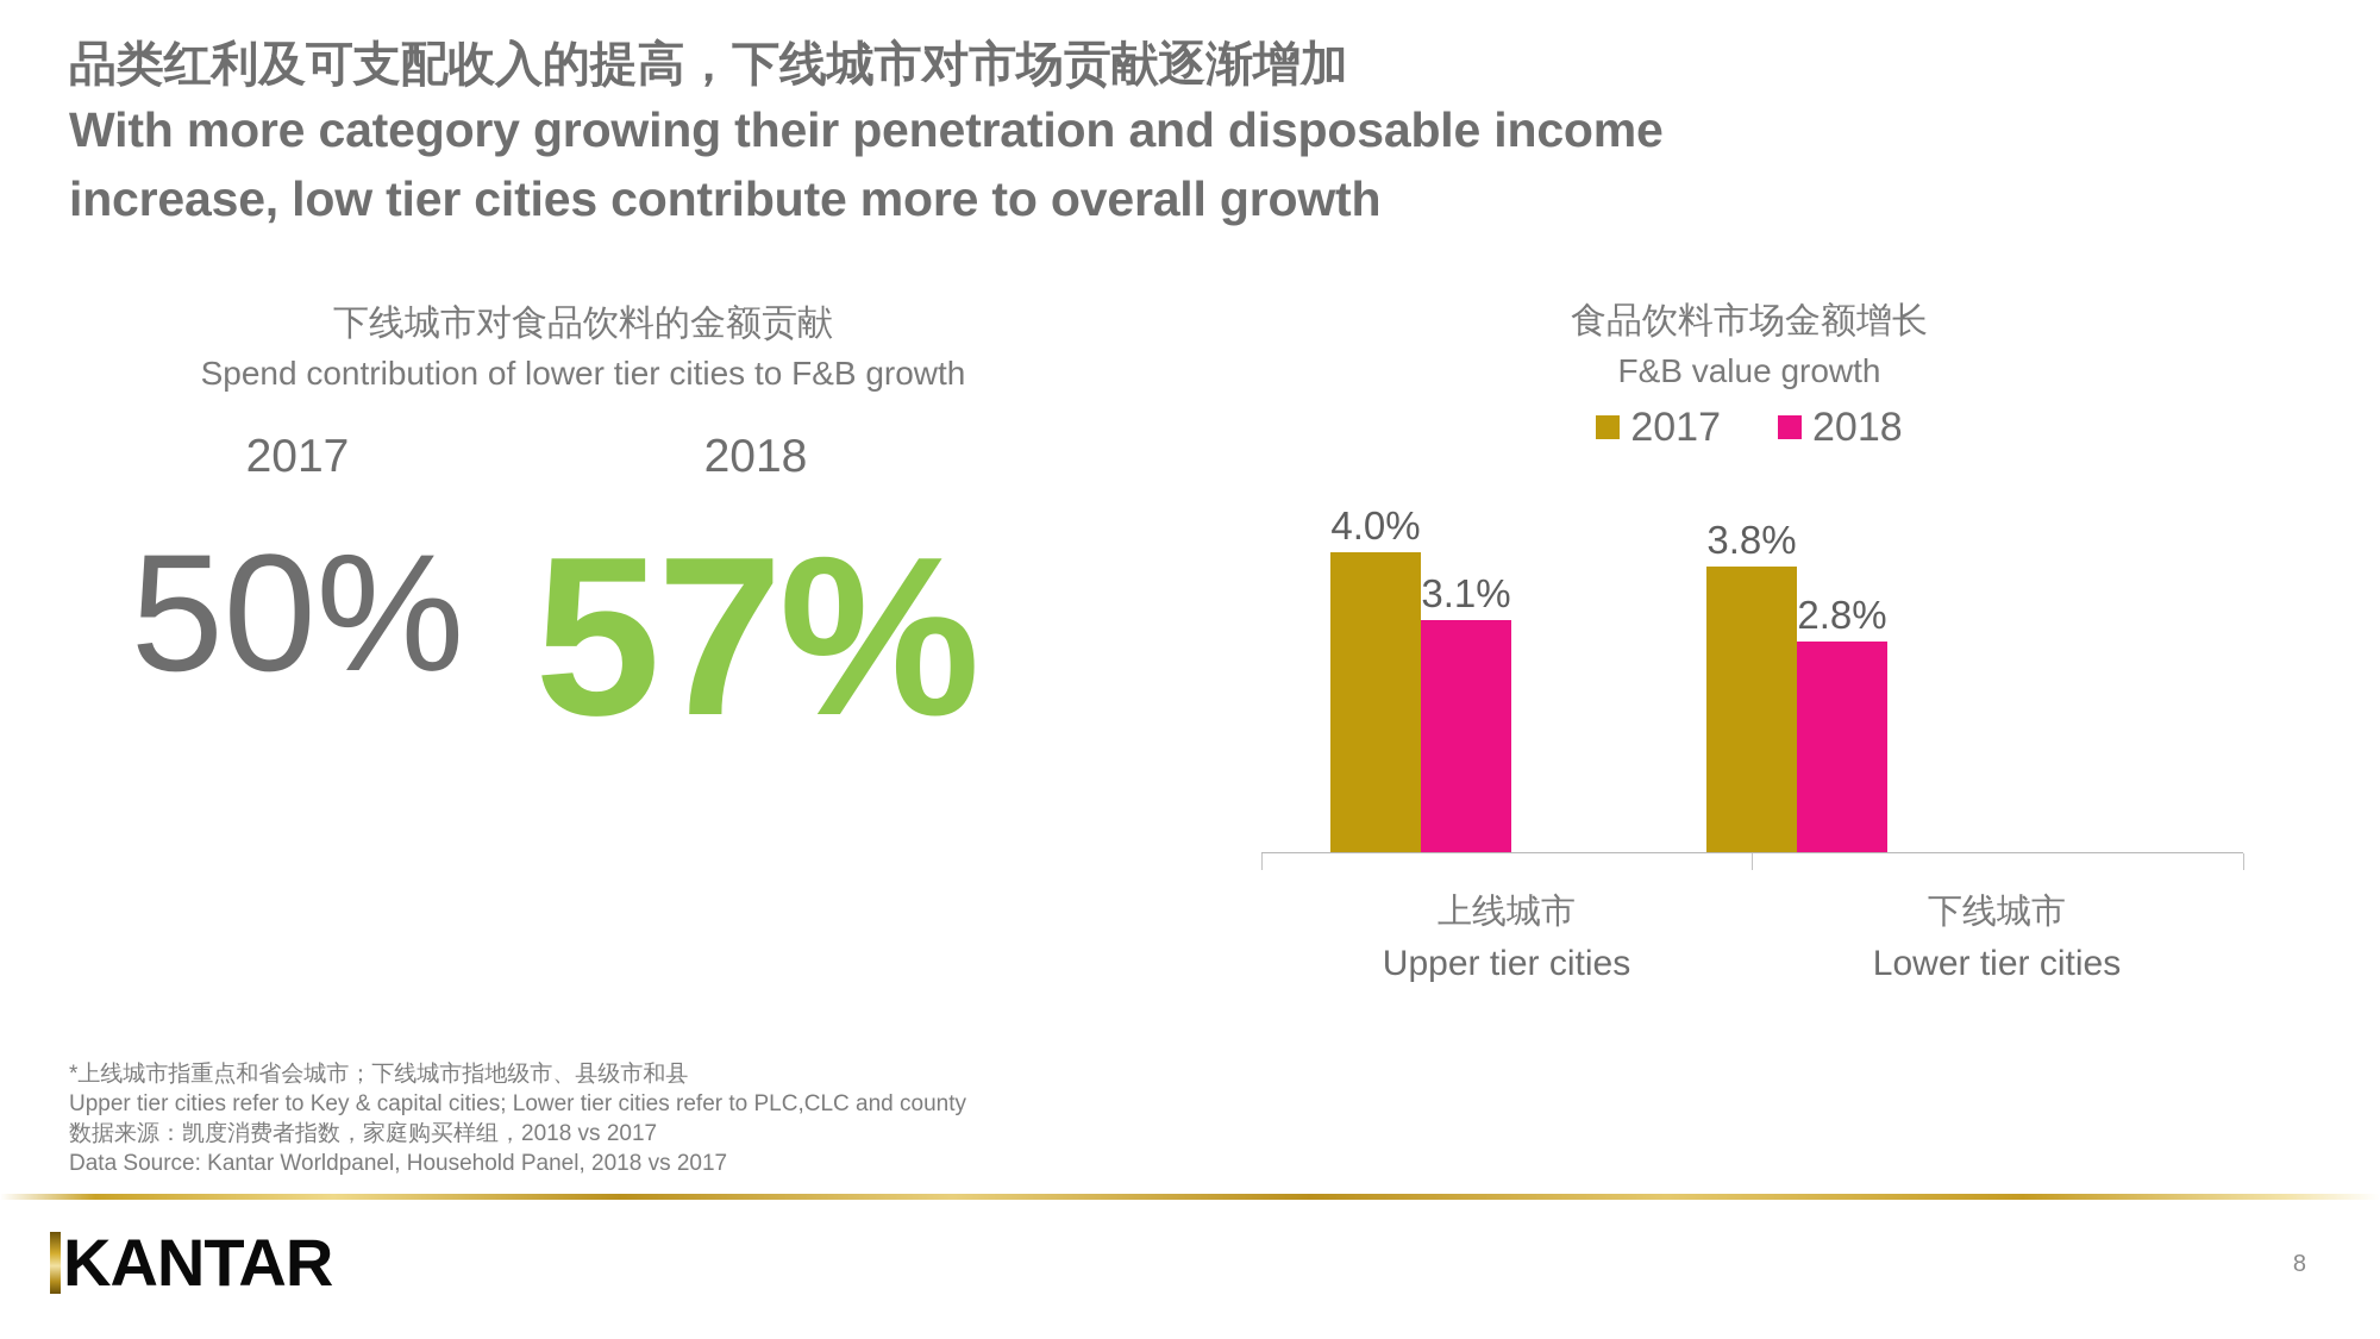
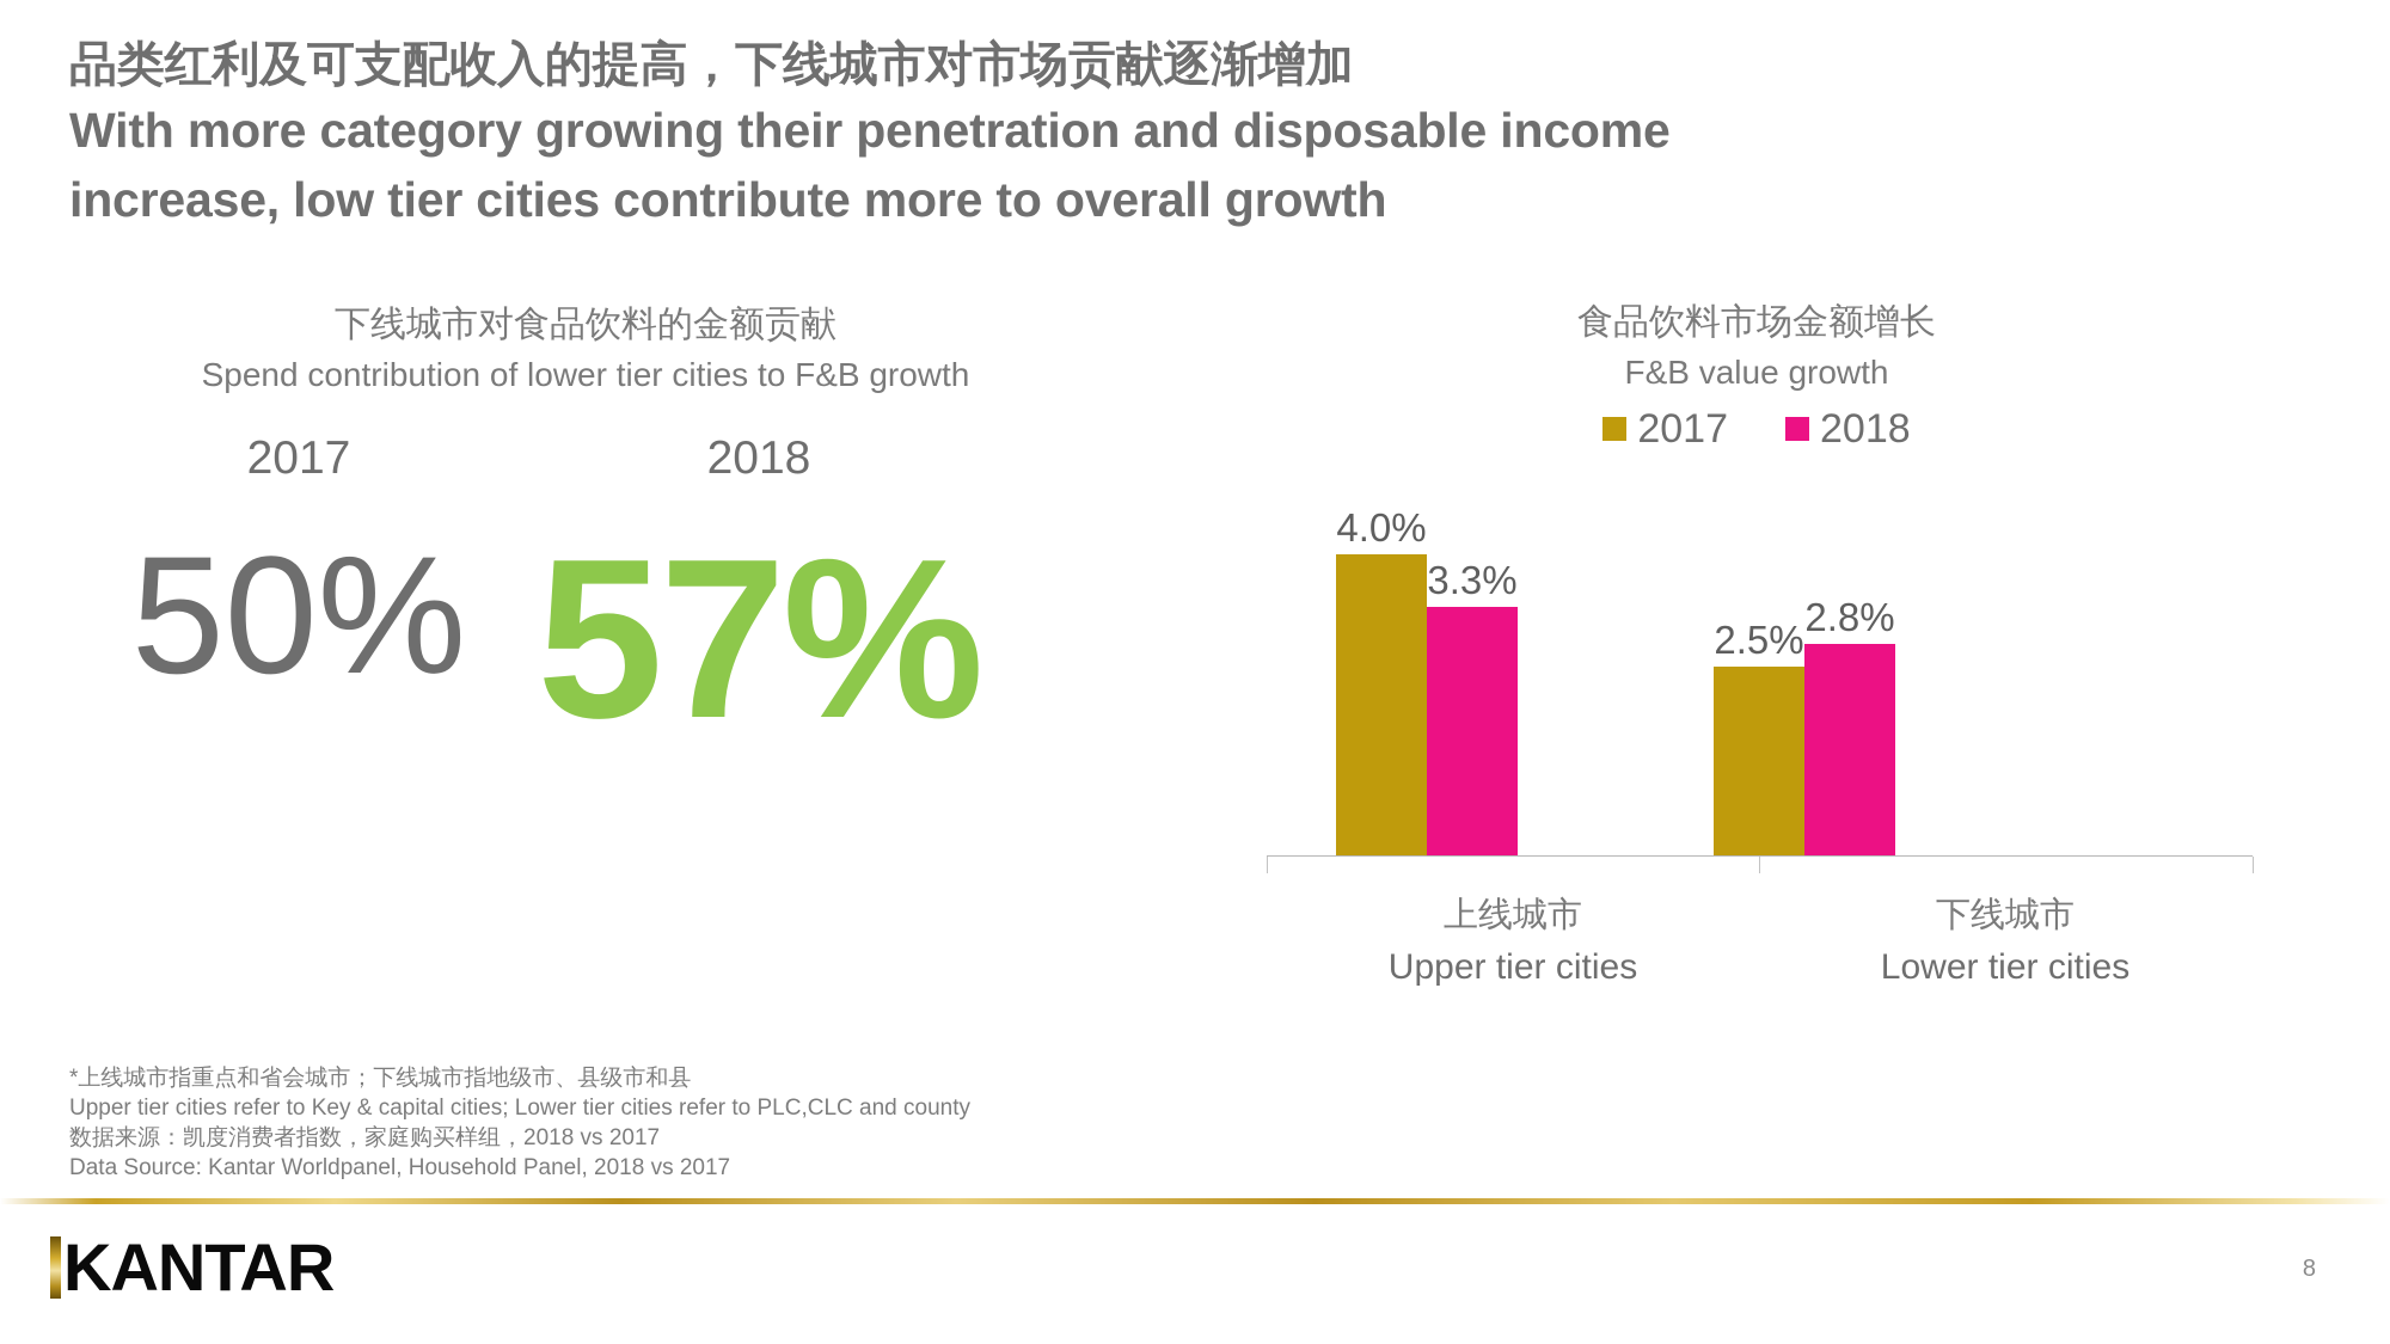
2018/上线城市: 3.1% -> 3.3%
2017/下线城市: 3.8% -> 2.5%
